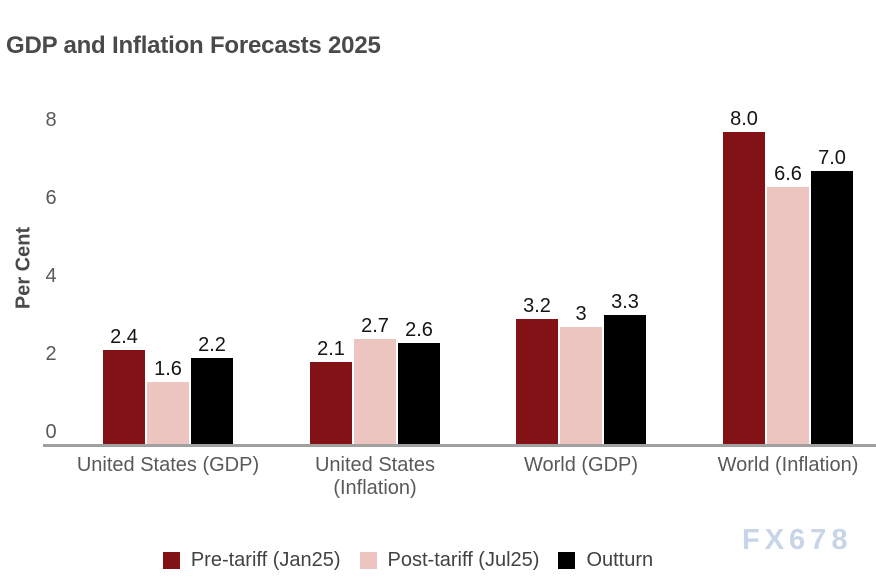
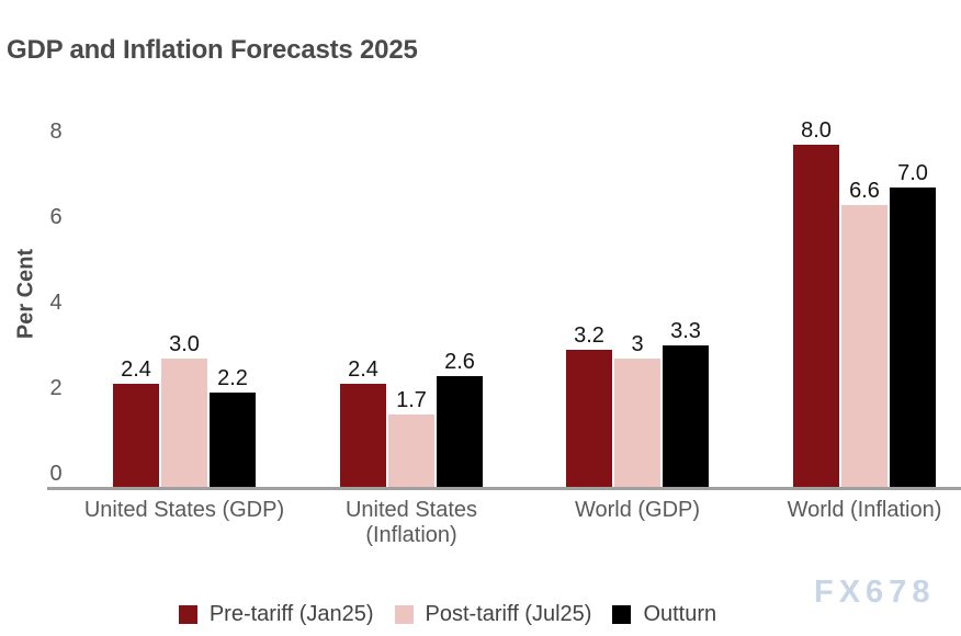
Post-tariff (Jul25)/United States (GDP): 1.6 -> 3.0
Pre-tariff (Jan25)/United States (Inflation): 2.1 -> 2.4
Post-tariff (Jul25)/United States (Inflation): 2.7 -> 1.7
